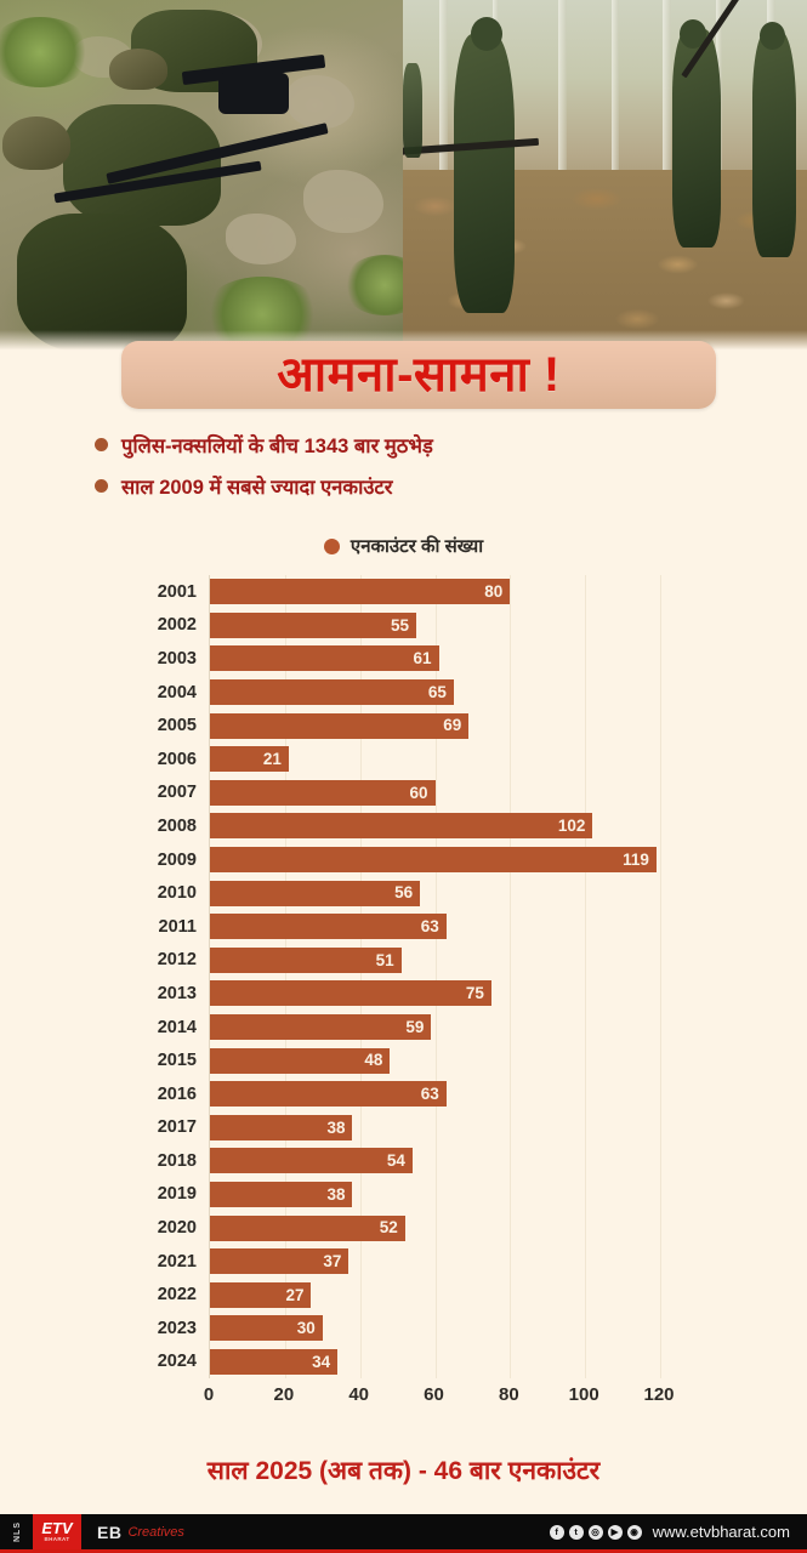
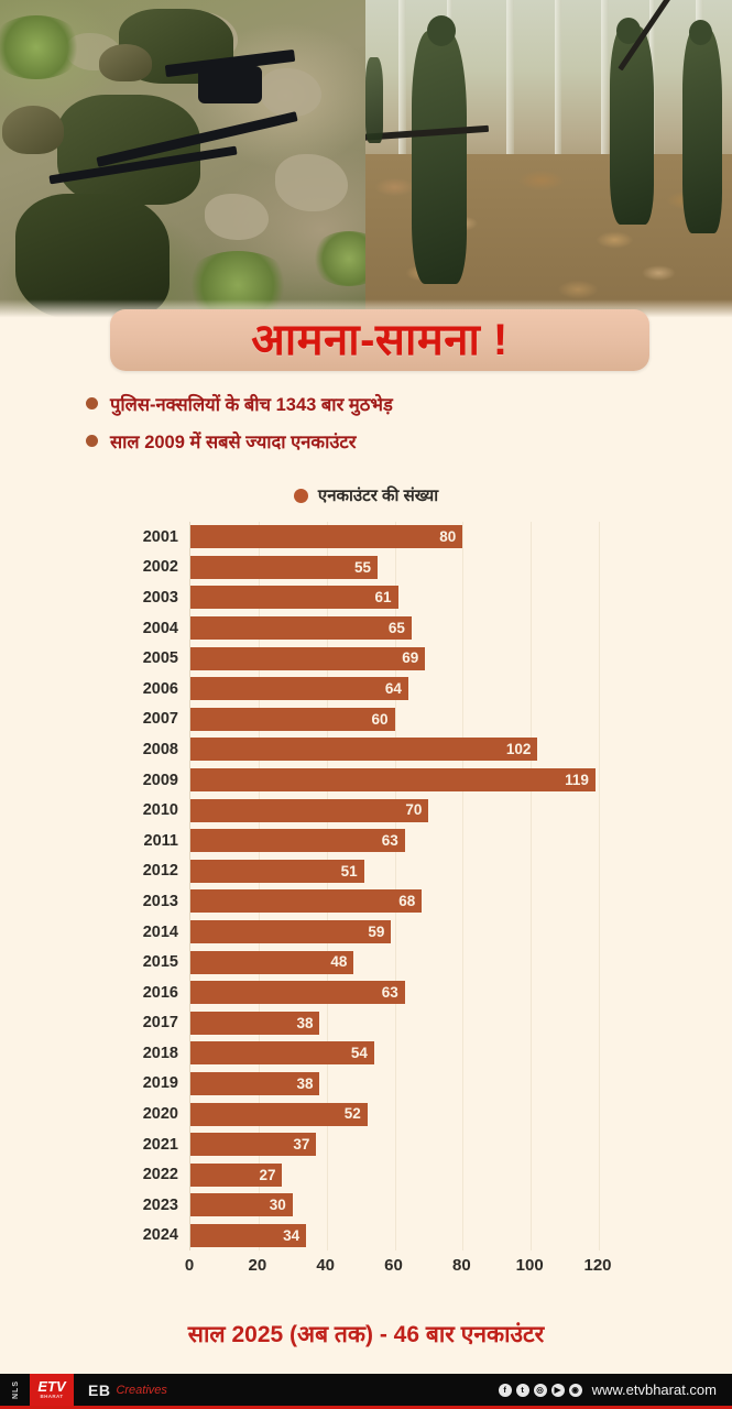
2006: 21 -> 64
2010: 56 -> 70
2013: 75 -> 68
